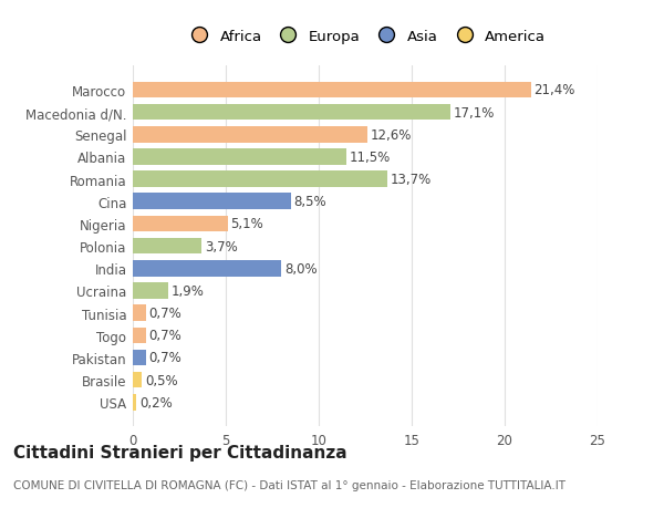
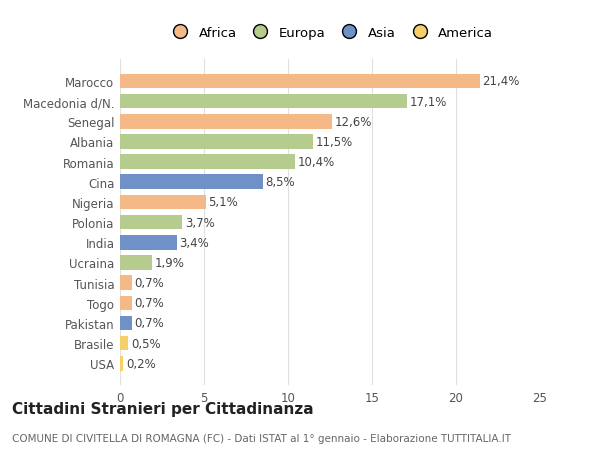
Romania: 13,7% -> 10,4%
India: 8,0% -> 3,4%
